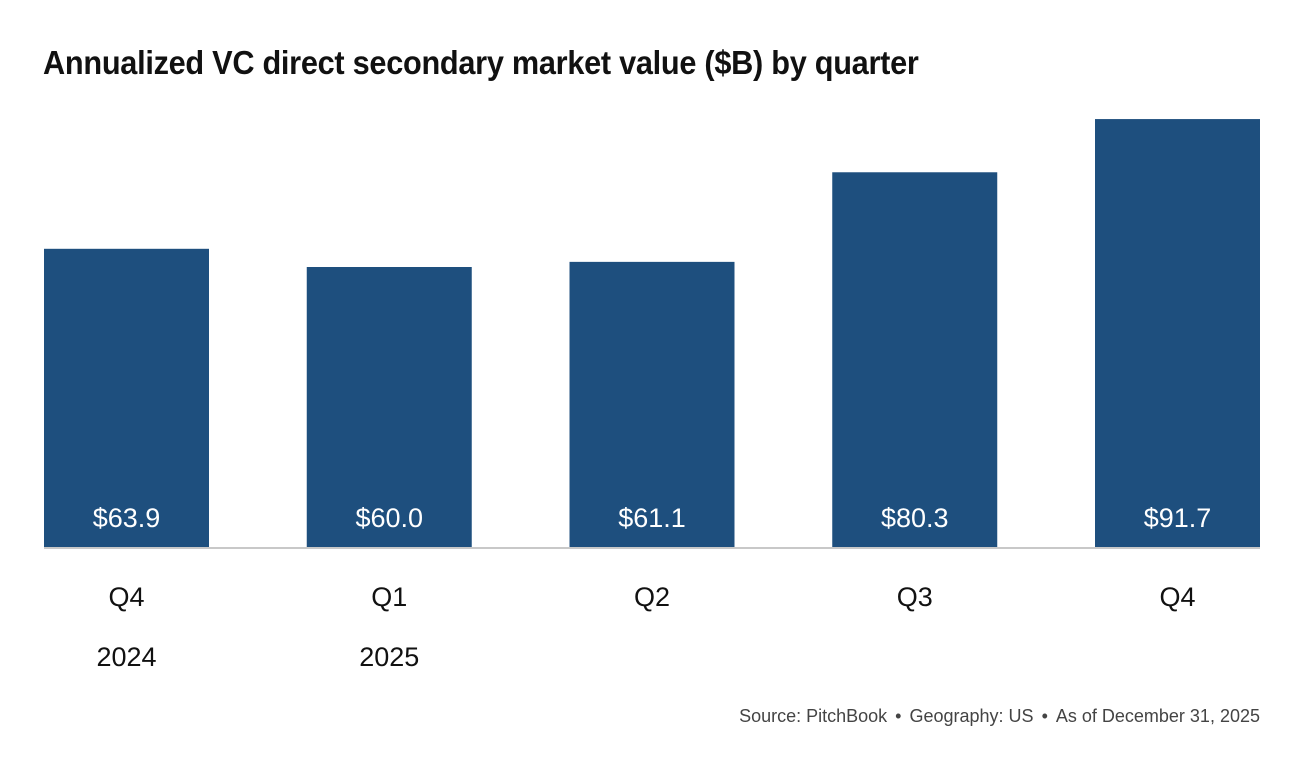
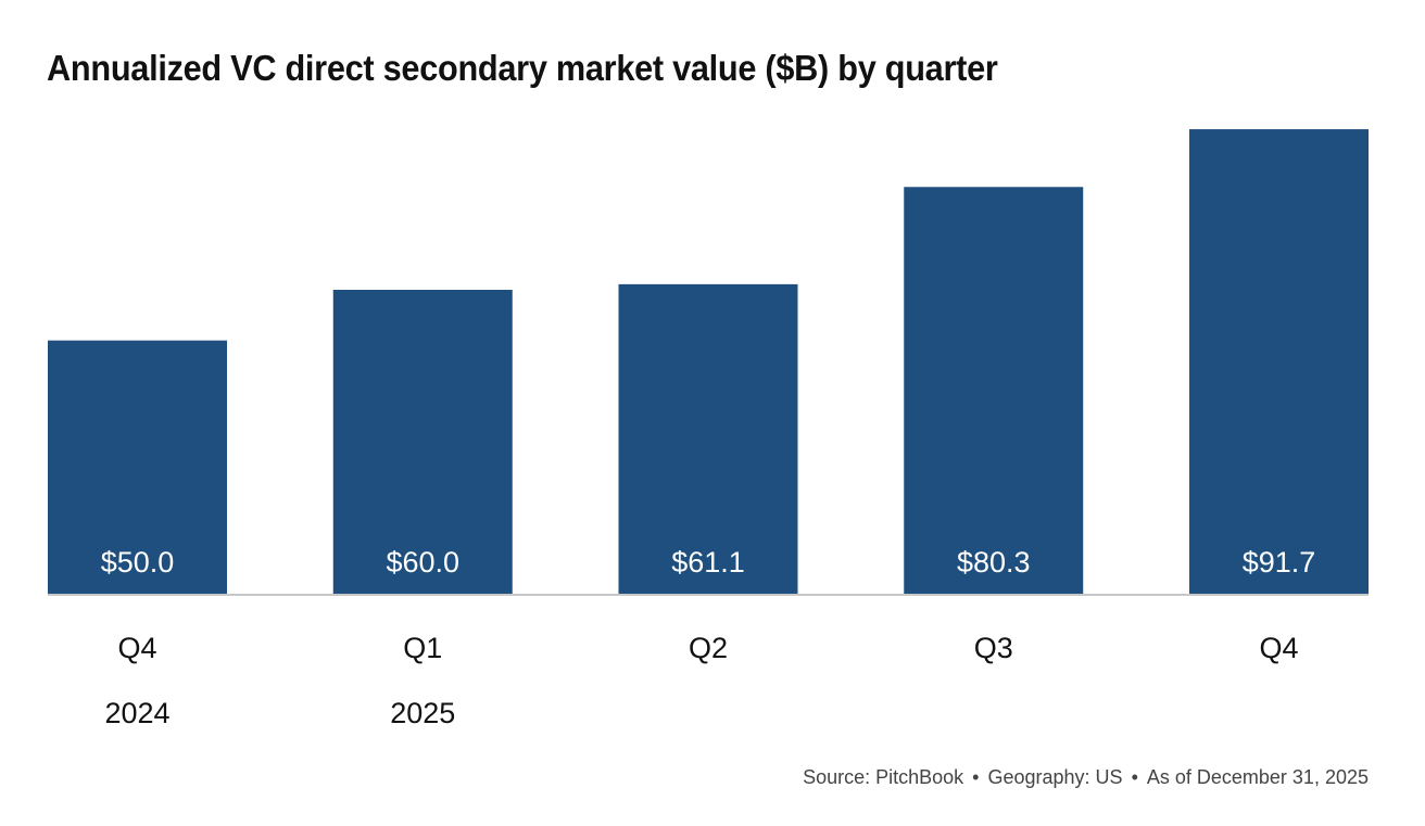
Q4 2024: $63.9 -> $50.0
